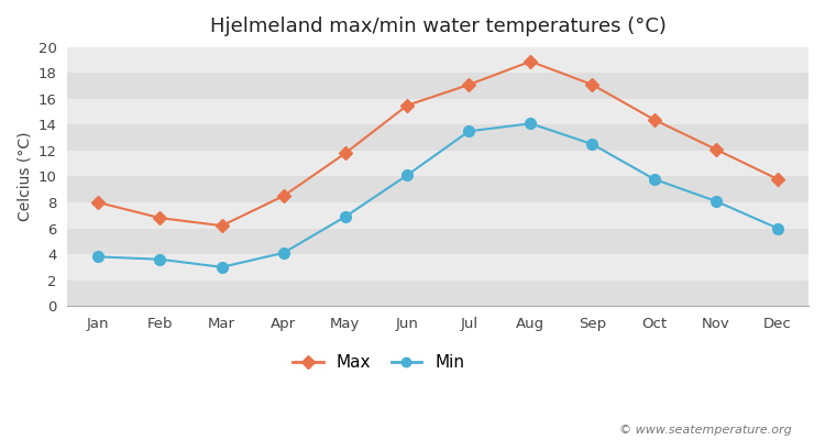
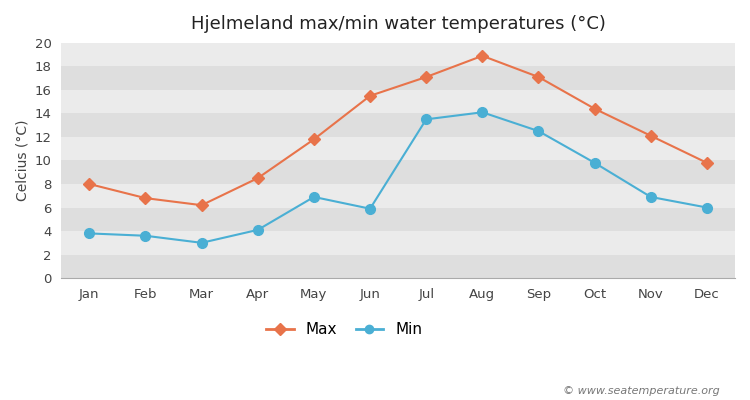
Min/Jun: 10.1 -> 5.9
Min/Nov: 8.1 -> 6.9
